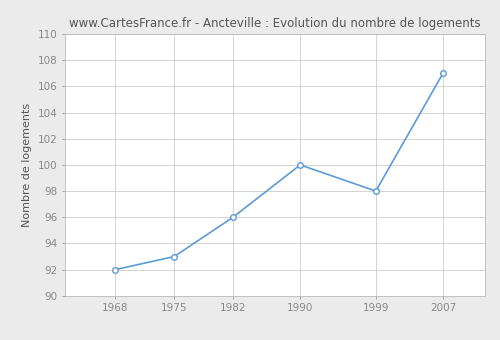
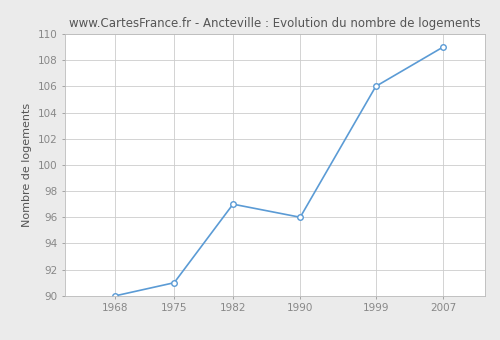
1968: 92 -> 90
1975: 93 -> 91
1982: 96 -> 97
1990: 100 -> 96
1999: 98 -> 106
2007: 107 -> 109
